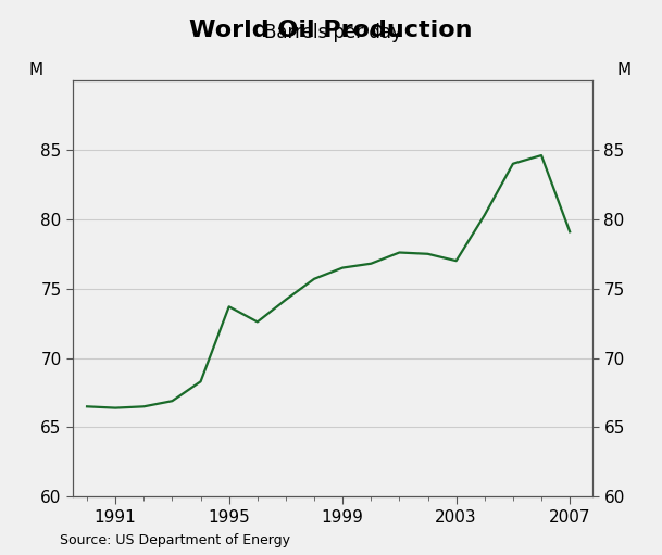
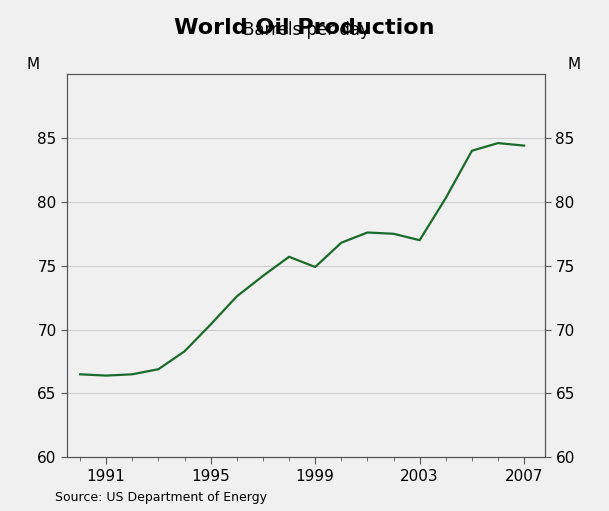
1995: 73.7 -> 70.4
1999: 76.5 -> 74.9
2007: 79.1 -> 84.4
